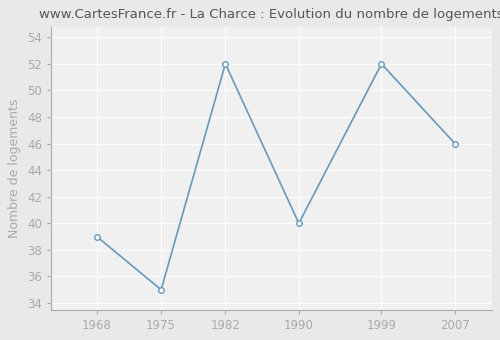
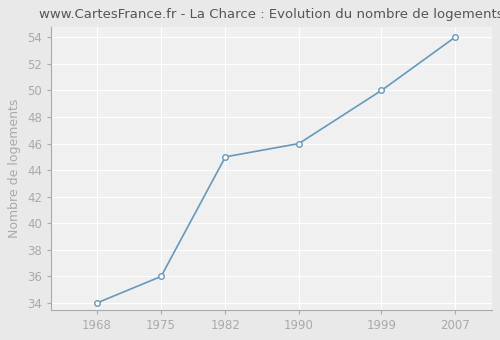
1968: 39 -> 34
1975: 35 -> 36
1982: 52 -> 45
1990: 40 -> 46
1999: 52 -> 50
2007: 46 -> 54
